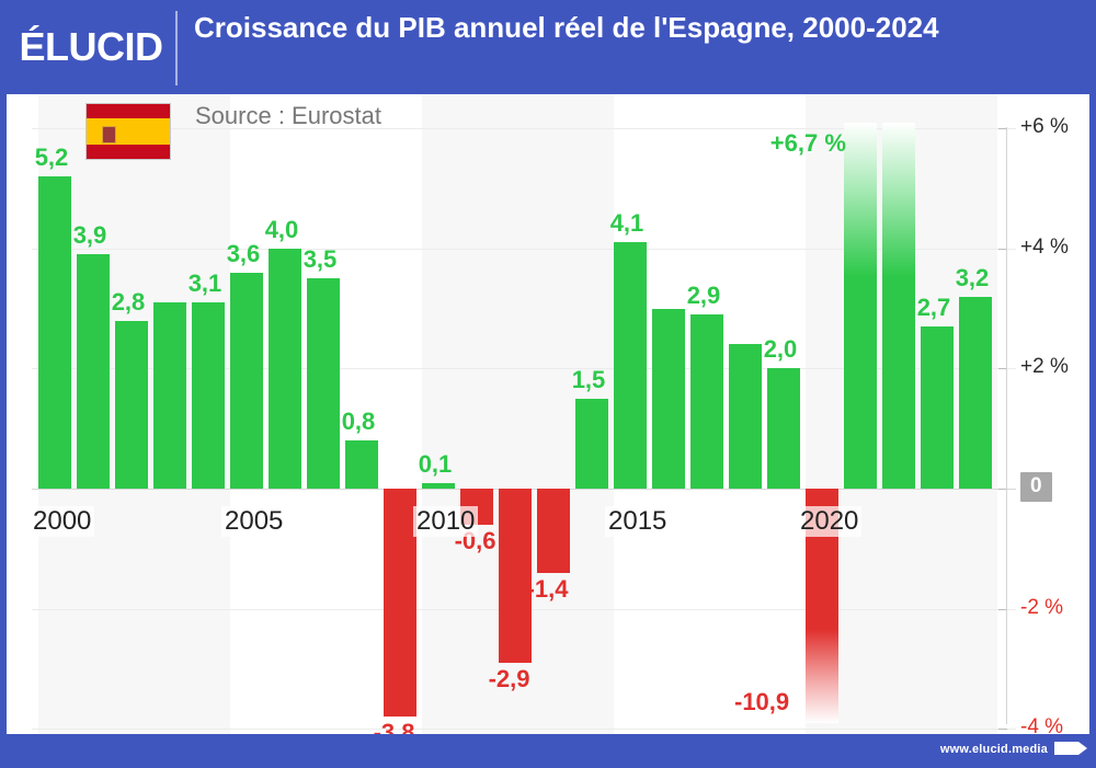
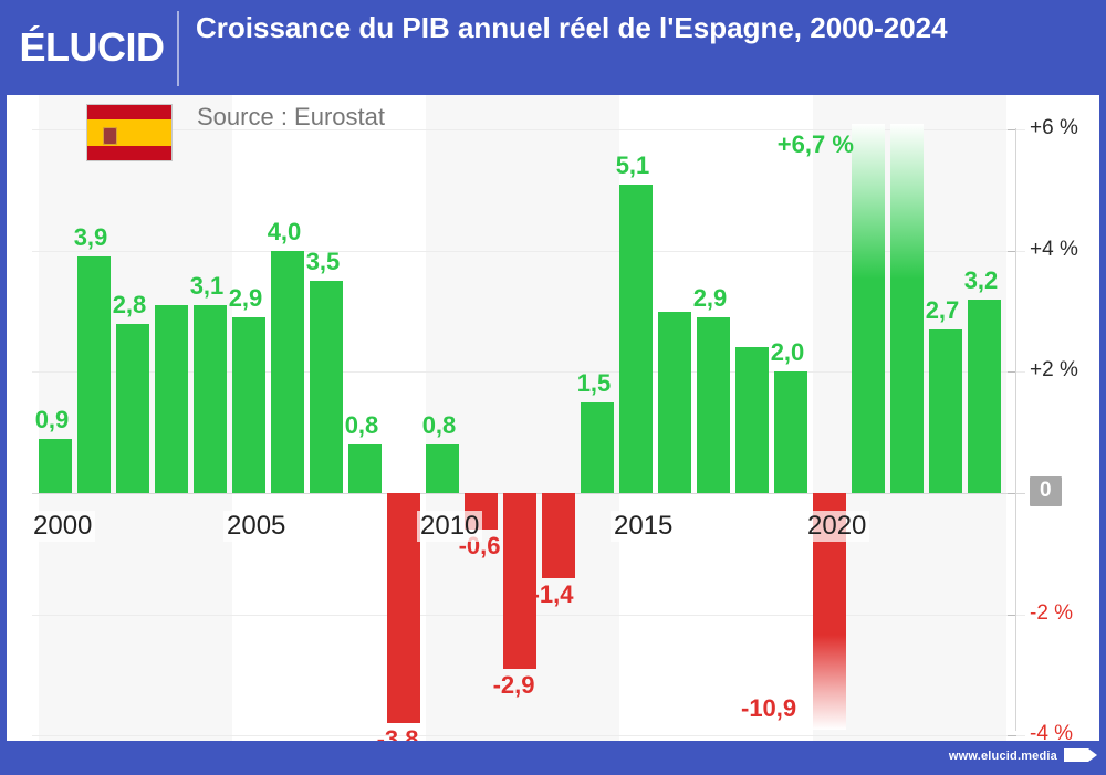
2000: 5,2 -> 0,9
2005: 3,6 -> 2,9
2010: 0,1 -> 0,8
2015: 4,1 -> 5,1
